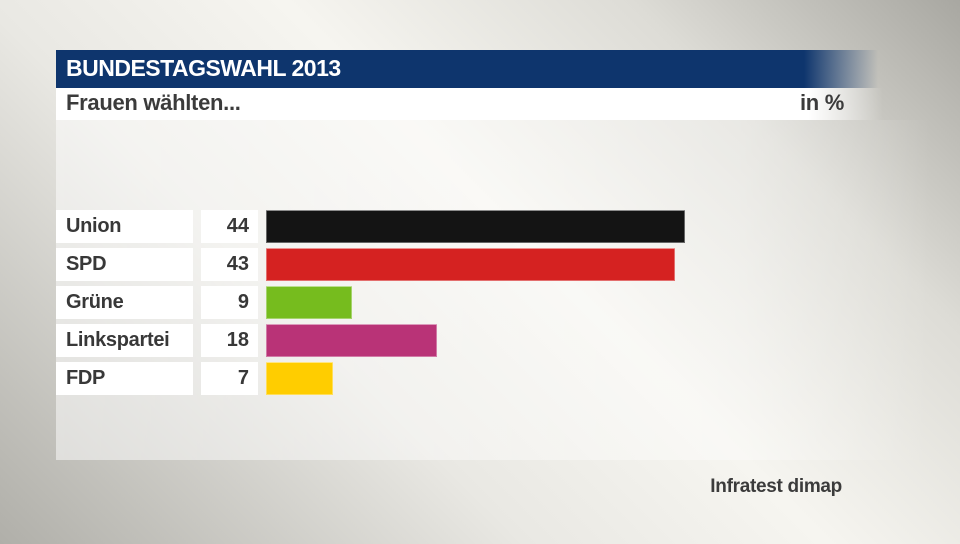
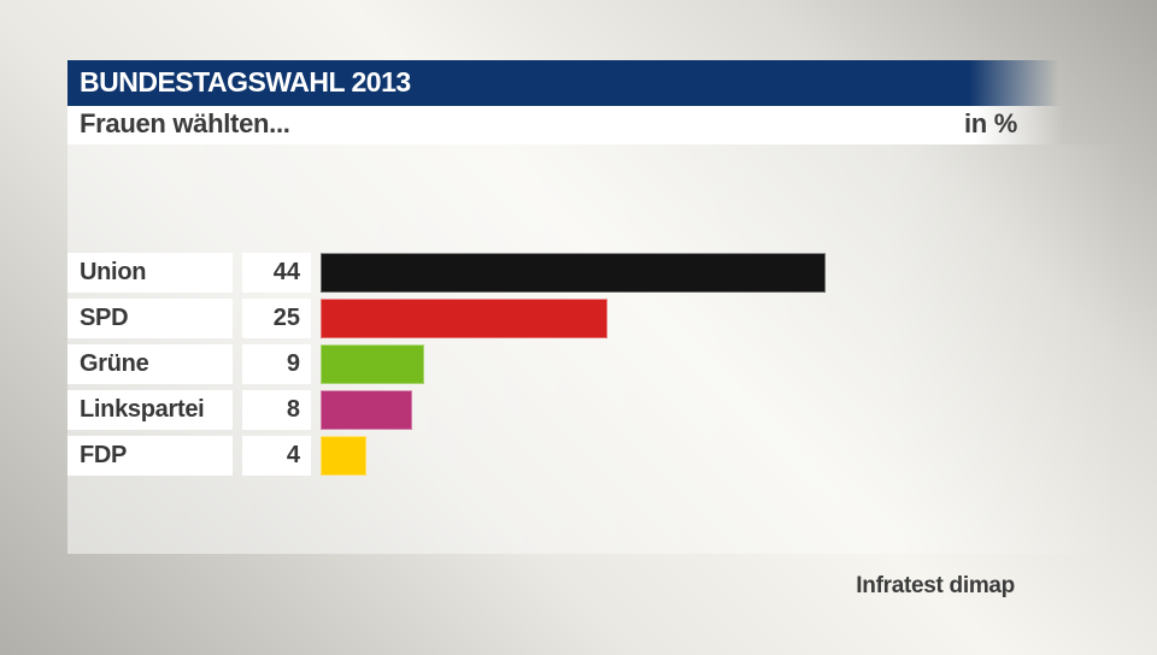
SPD: 43 -> 25
Linkspartei: 18 -> 8
FDP: 7 -> 4
